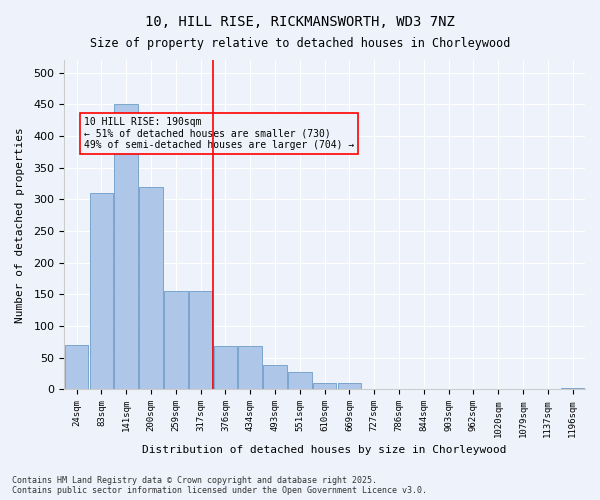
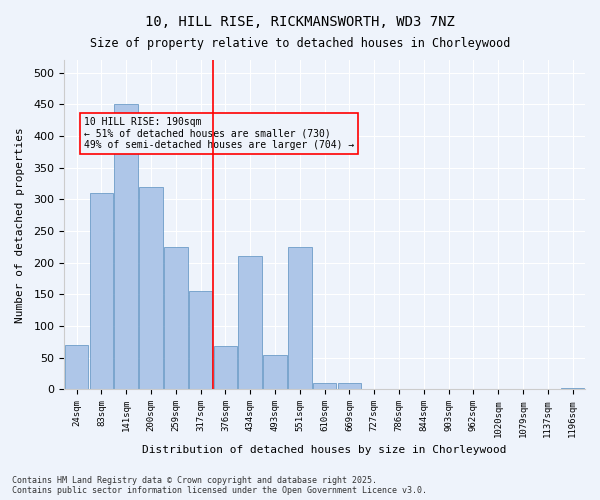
259sqm: 155 -> 224
434sqm: 68 -> 210
493sqm: 38 -> 54
551sqm: 28 -> 224
